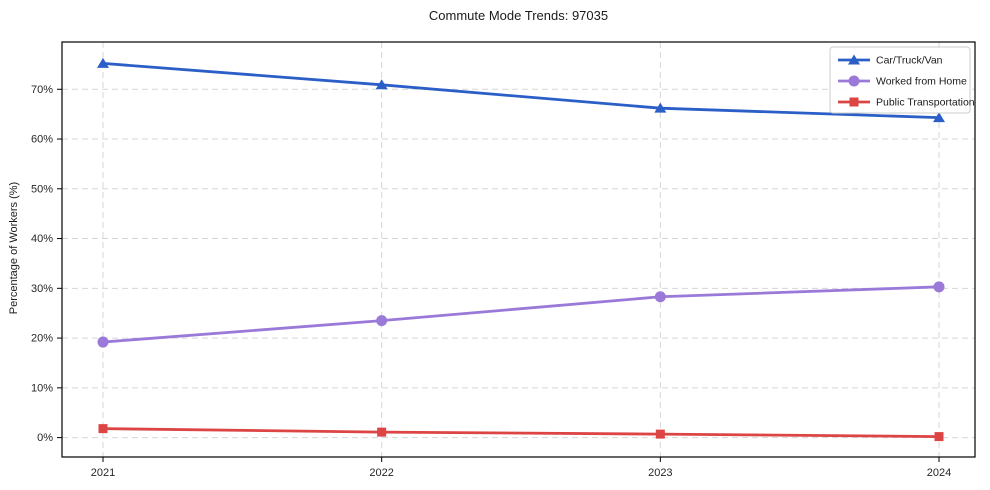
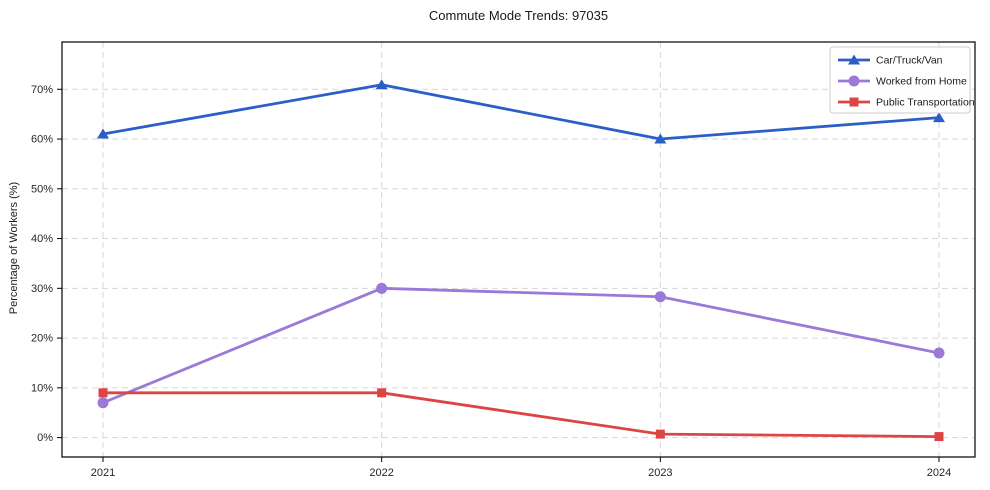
Car/Truck/Van/2021: 75% -> 61%
Worked from Home/2021: 19% -> 7%
Public Transportation/2021: 2% -> 9%
Worked from Home/2022: 24% -> 30%
Public Transportation/2022: 1% -> 9%
Car/Truck/Van/2023: 66% -> 60%
Worked from Home/2024: 30% -> 17%
